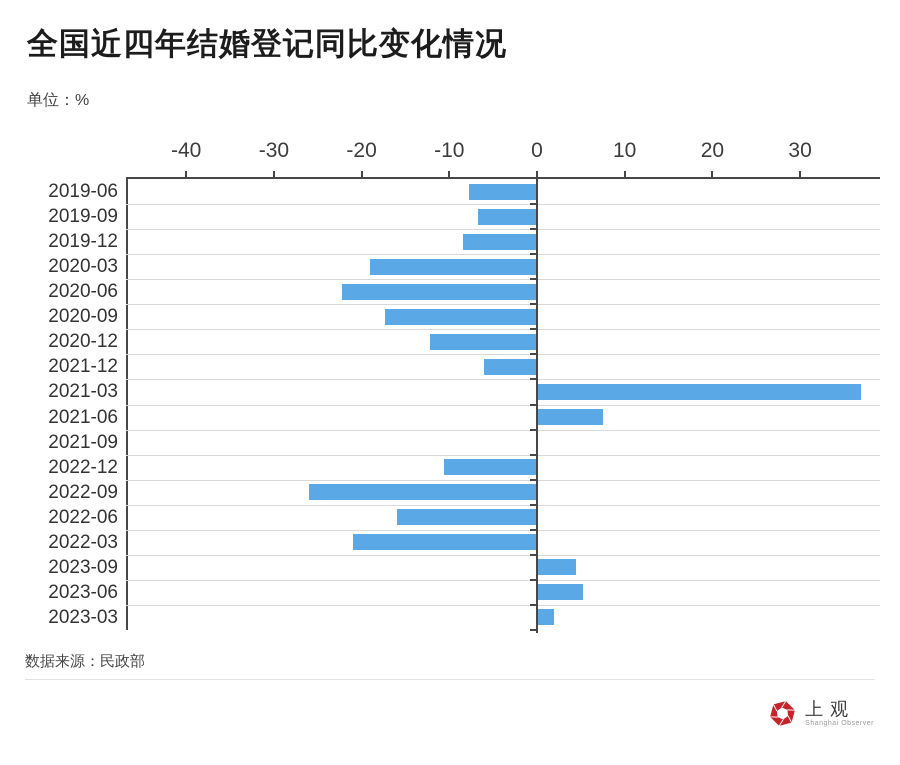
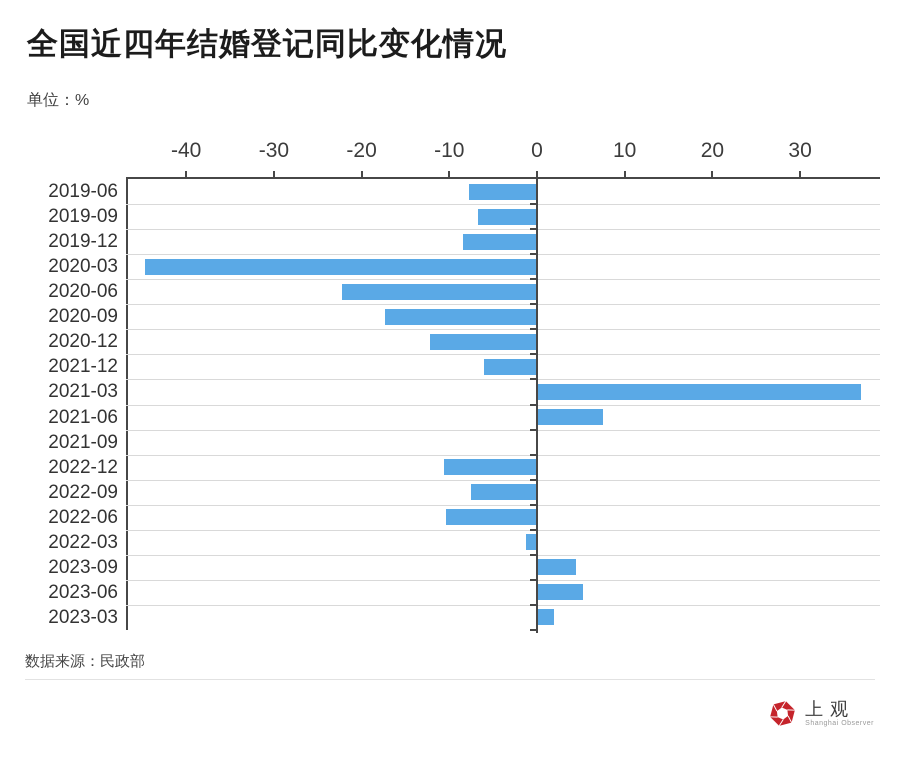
2020-03: -19 -> -45
2022-09: -26 -> -8
2022-06: -16 -> -10
2022-03: -21 -> -1
